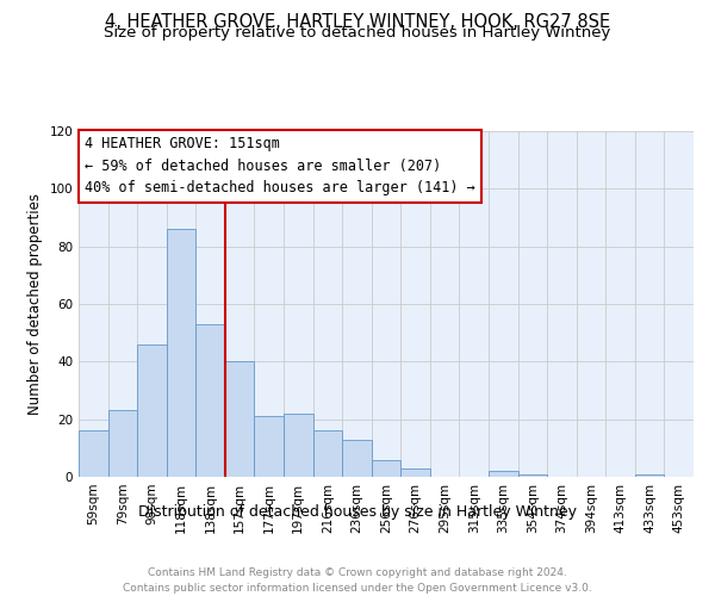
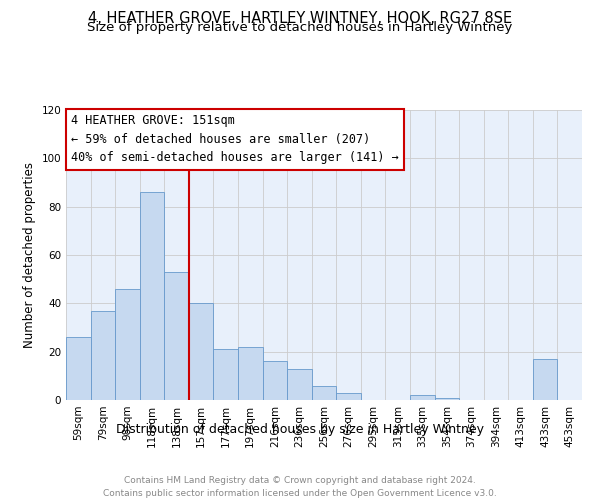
59sqm: 16 -> 26
79sqm: 23 -> 37
433sqm: 1 -> 17
